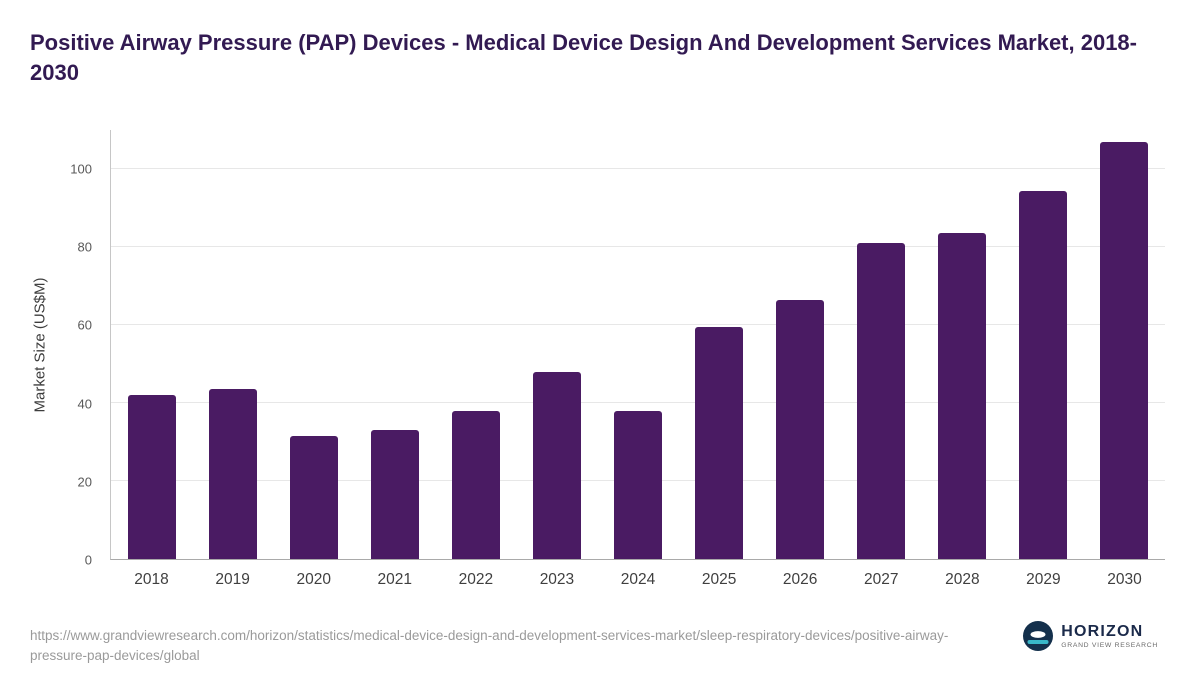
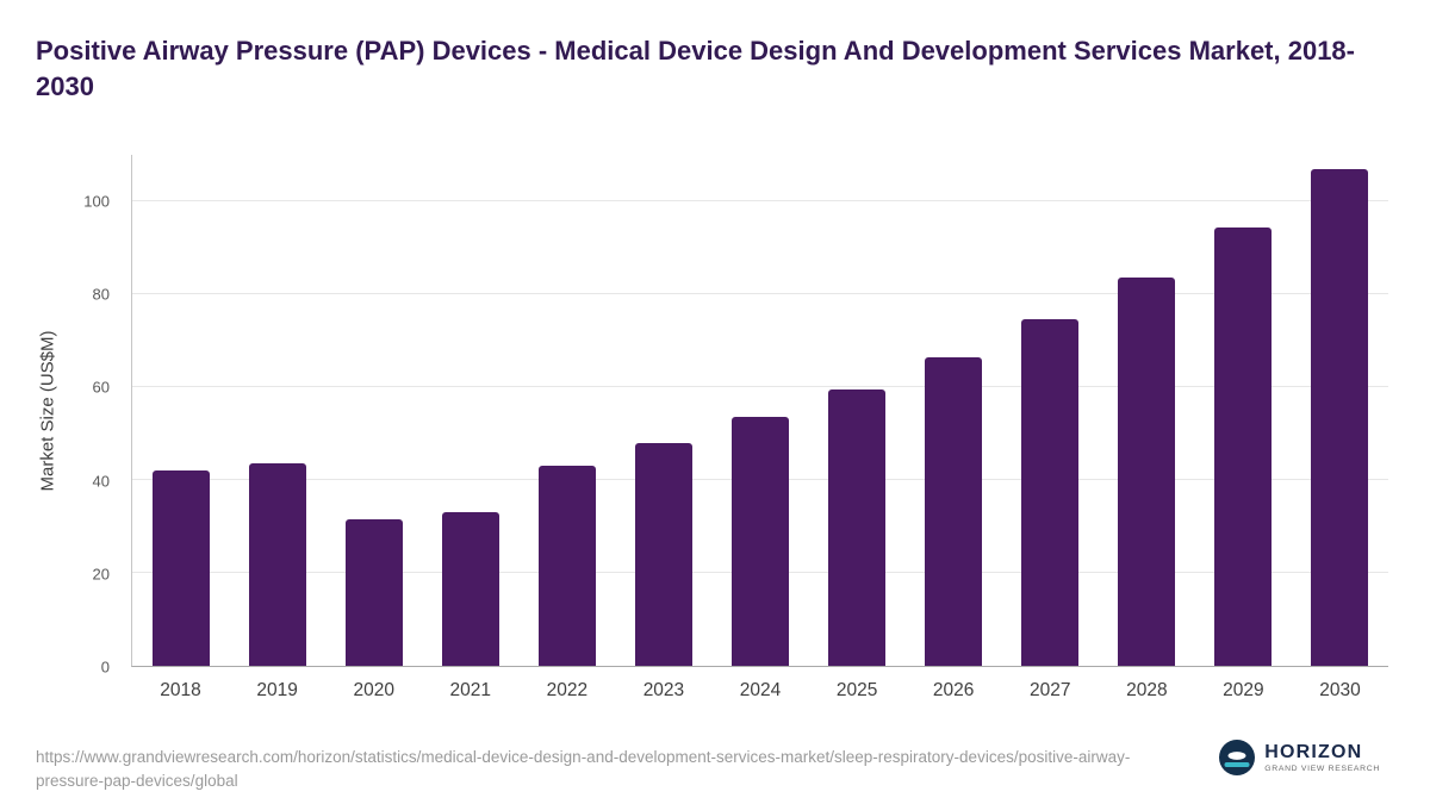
2022: 38 -> 43
2024: 38 -> 54
2027: 81 -> 75
